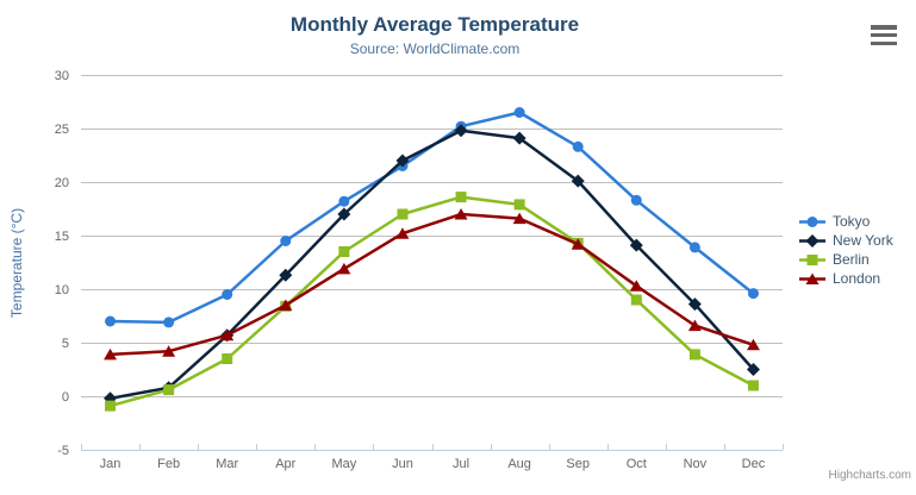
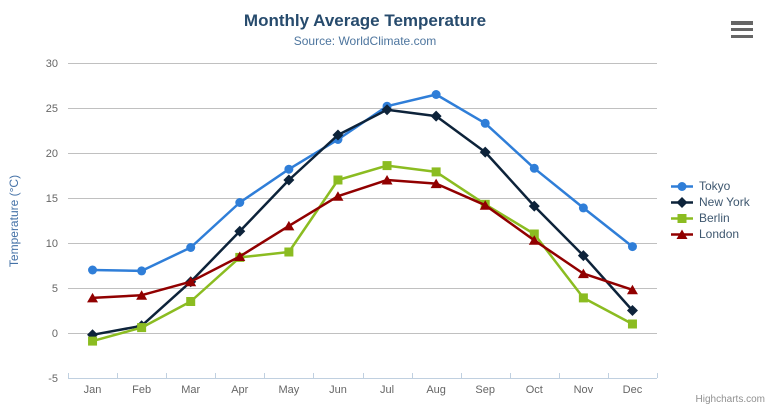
Berlin/May: 14 -> 9
Berlin/Oct: 9 -> 11
